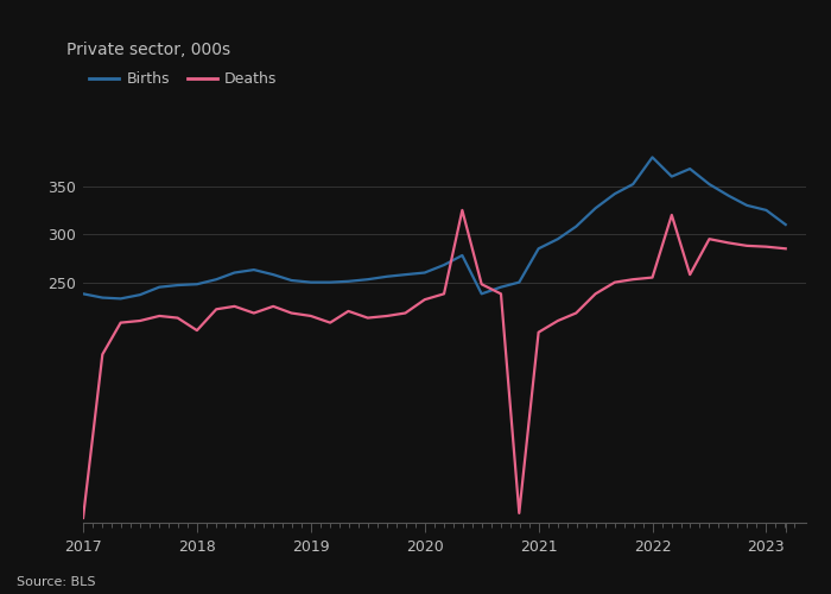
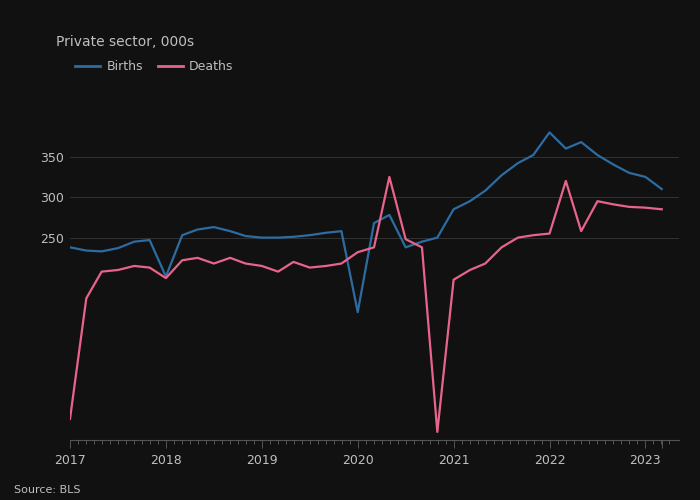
Deaths/2017: 5 -> 26
Births/2018: 248 -> 202
Births/2020: 260 -> 158
